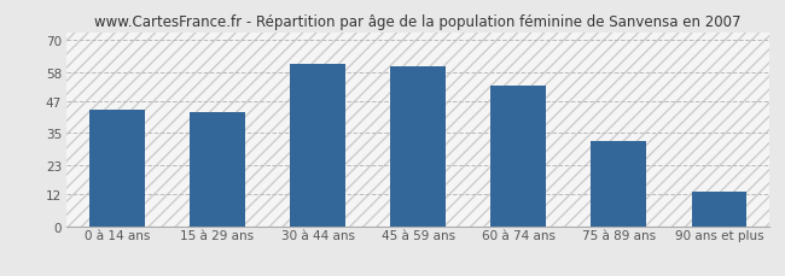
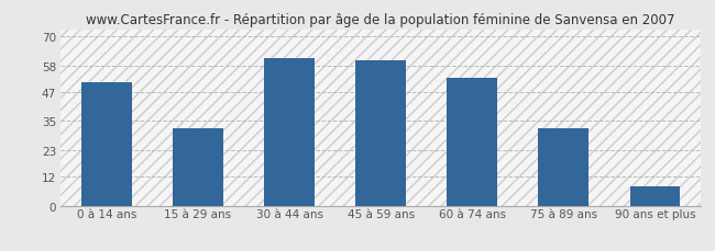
0 à 14 ans: 44 -> 51
15 à 29 ans: 43 -> 32
90 ans et plus: 13 -> 8
